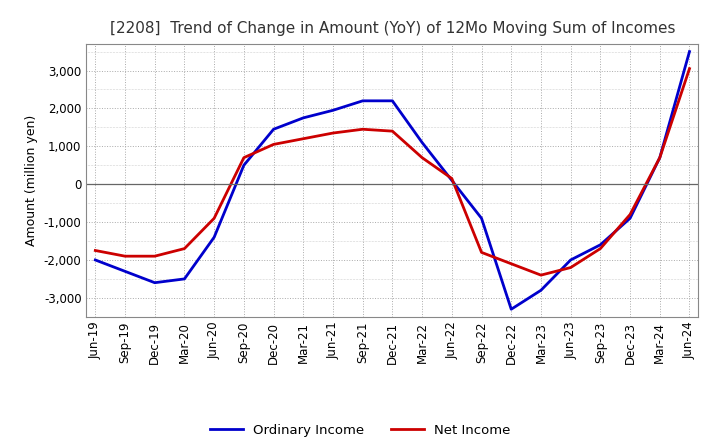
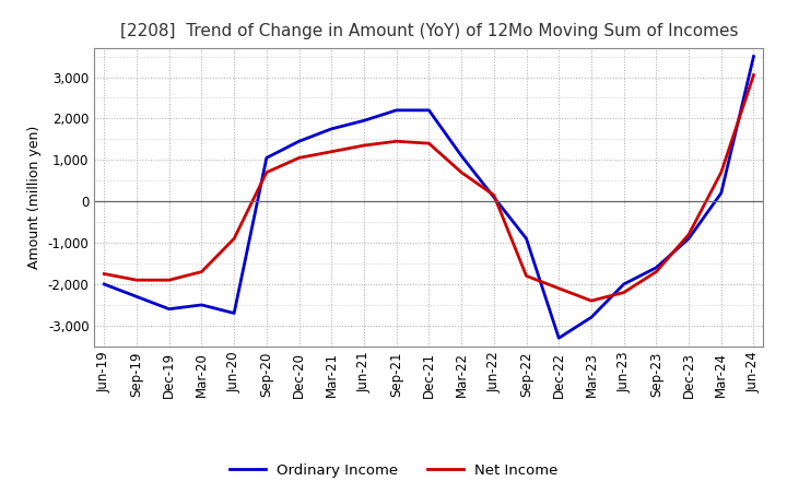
Ordinary Income/Jun-20: -1,400 -> -2,700
Ordinary Income/Sep-20: 500 -> 1,050
Ordinary Income/Mar-24: 700 -> 200
